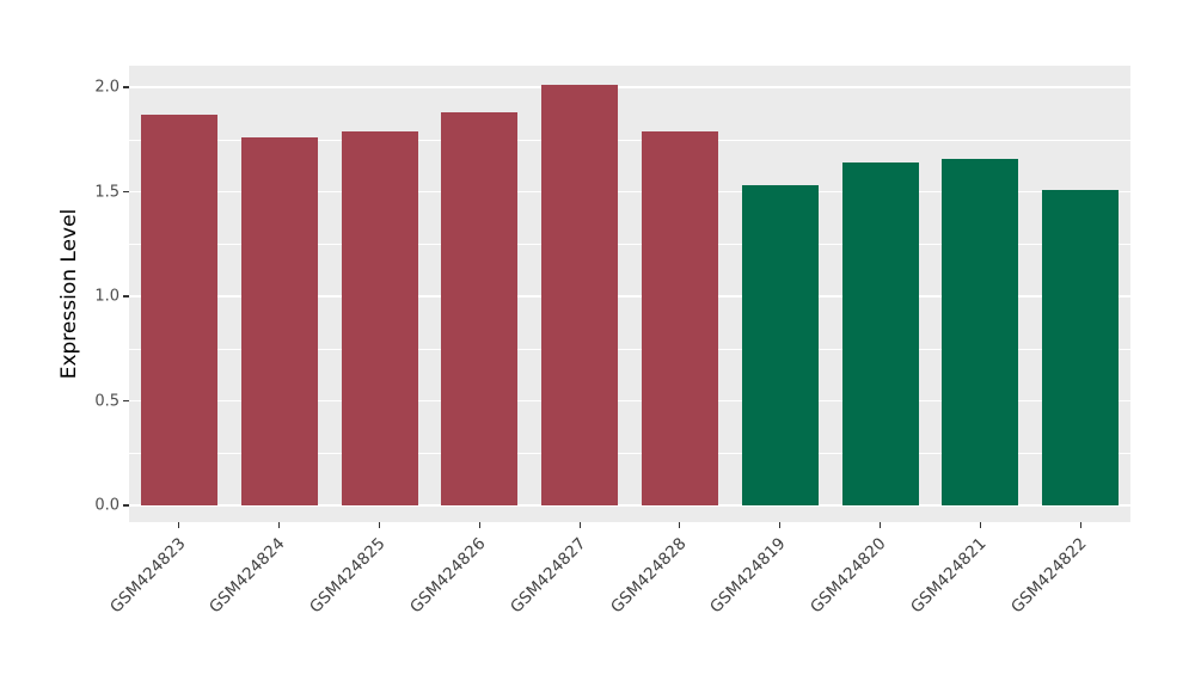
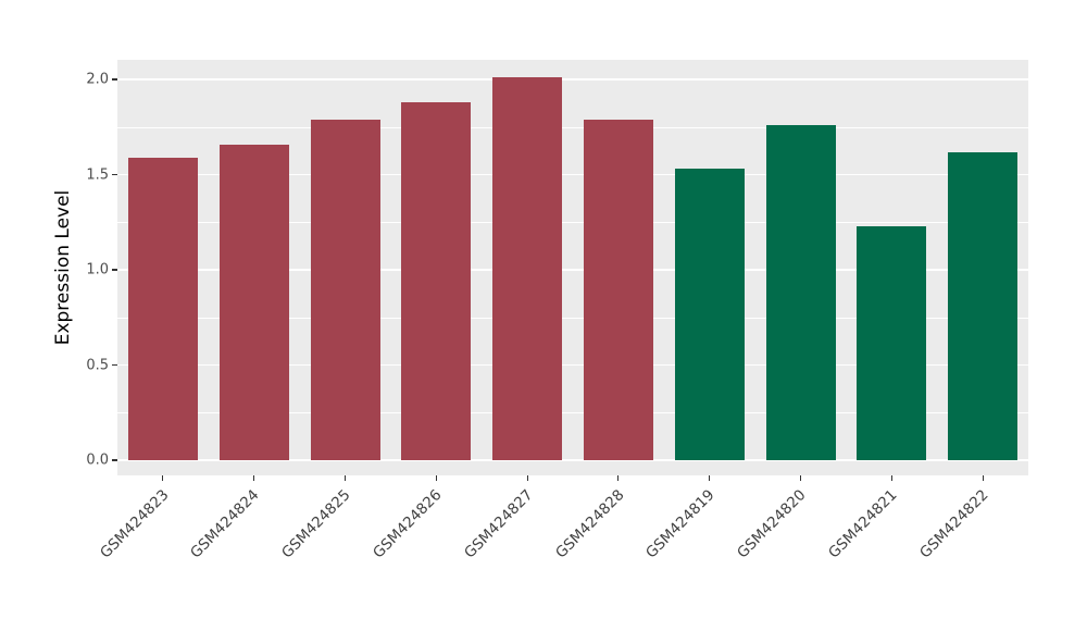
GSM424823: 1.87 -> 1.59
GSM424824: 1.76 -> 1.66
GSM424820: 1.64 -> 1.76
GSM424821: 1.66 -> 1.23
GSM424822: 1.51 -> 1.62
